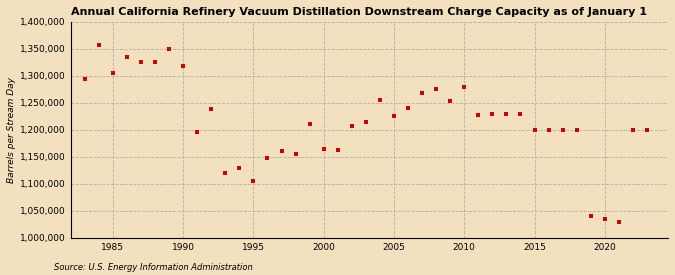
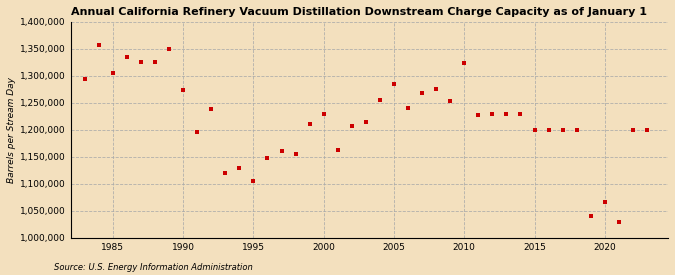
1990: 1,318,000 -> 1,274,000
2000: 1,165,000 -> 1,230,000
2005: 1,225,000 -> 1,284,000
2010: 1,280,000 -> 1,324,000
2020: 1,035,000 -> 1,066,000
